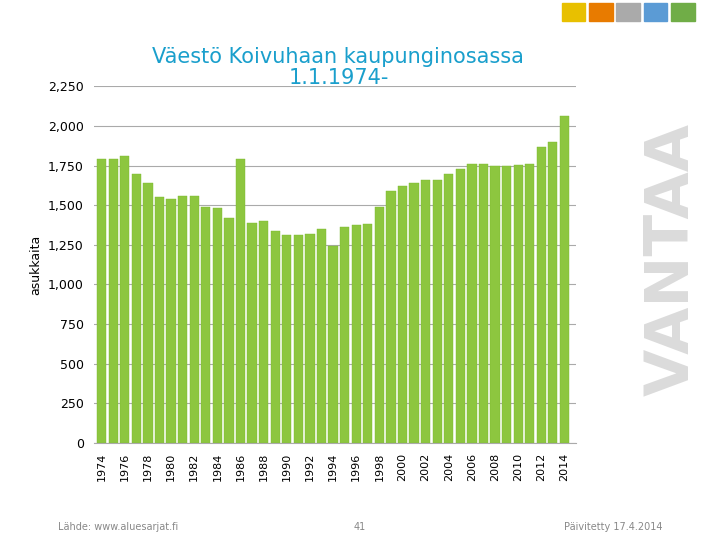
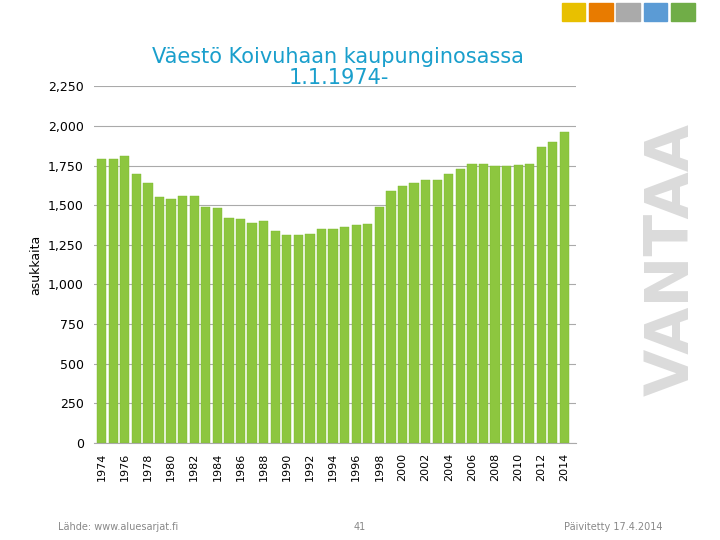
1986: 1,790 -> 1,410
1994: 1,240 -> 1,350
2014: 2,060 -> 1,960
